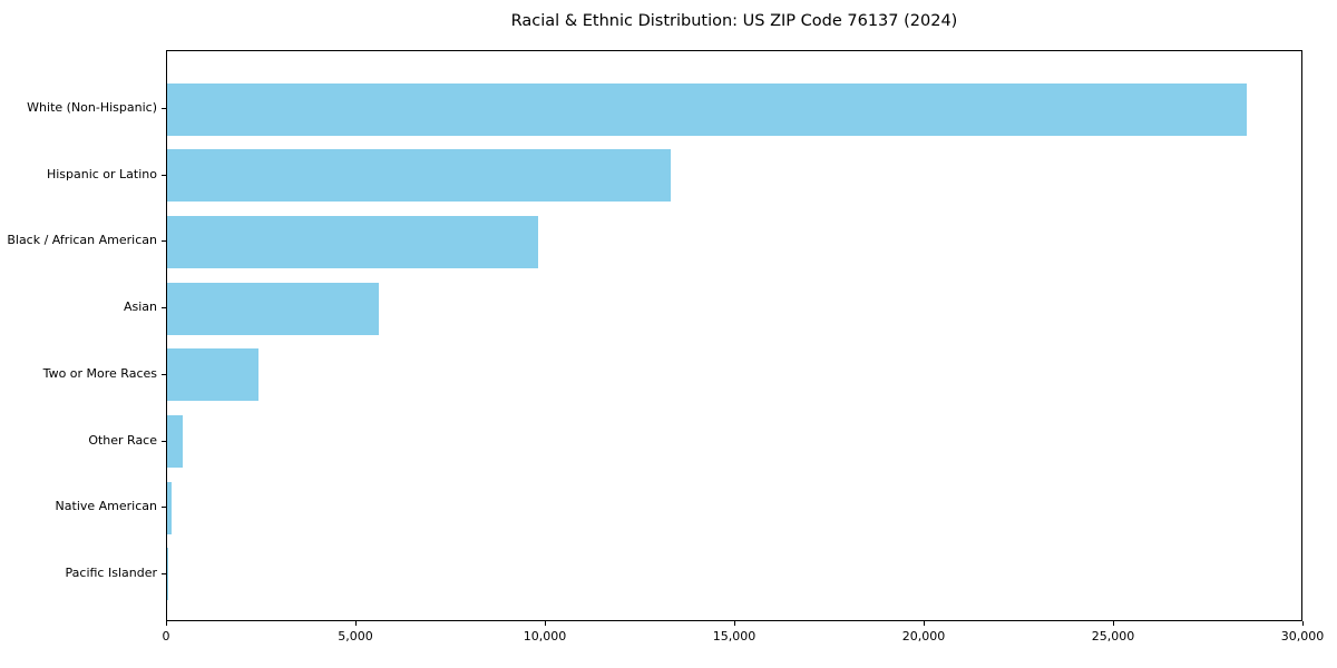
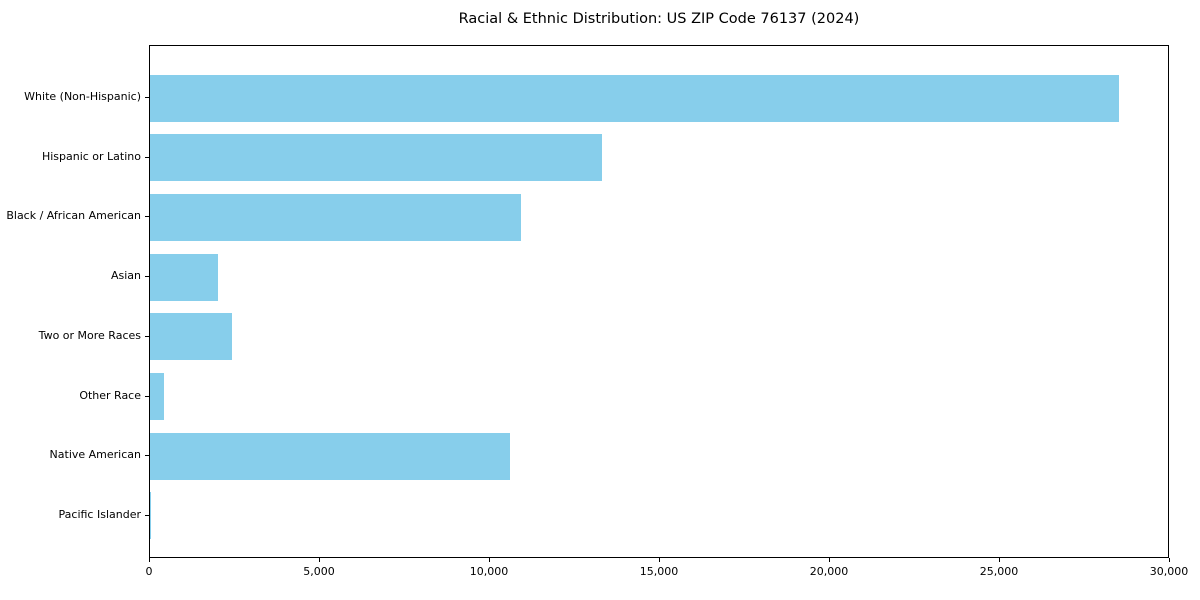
Black / African American: 9800 -> 10900
Asian: 5600 -> 2000
Native American: 100 -> 10600
